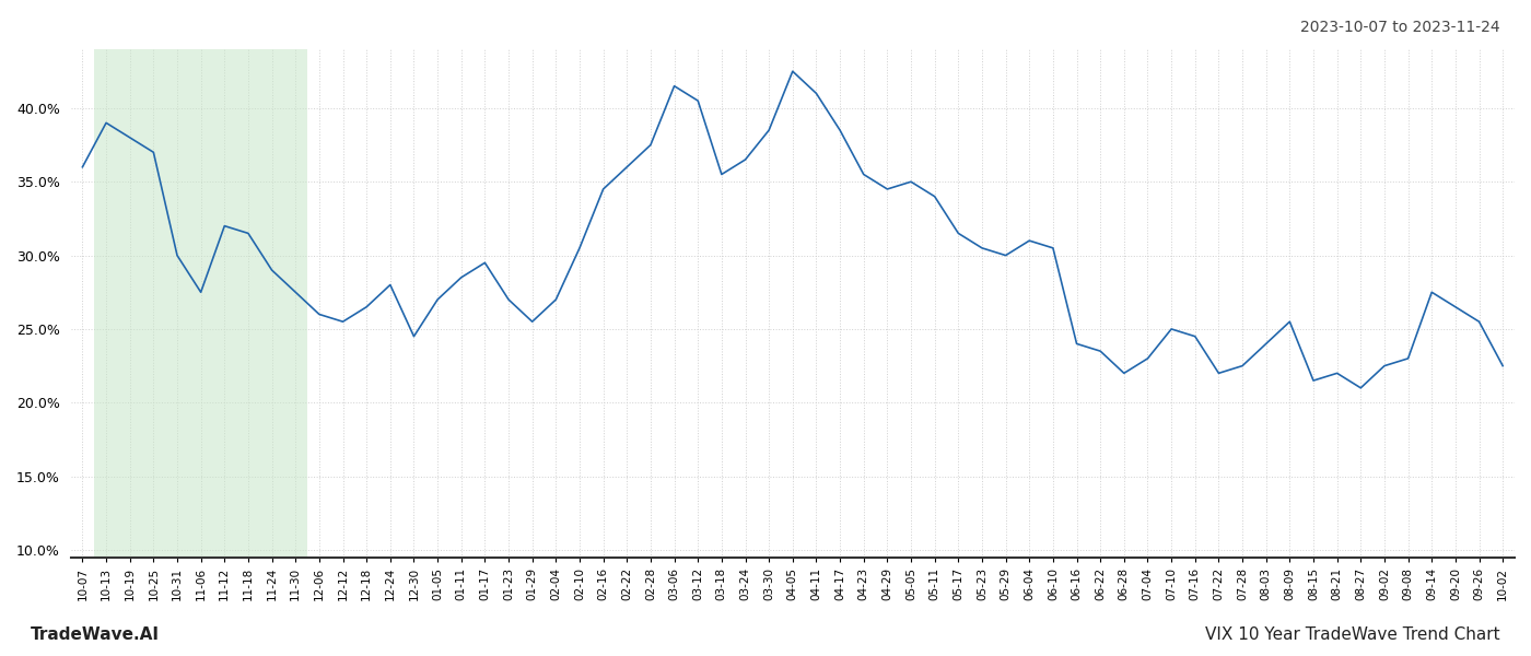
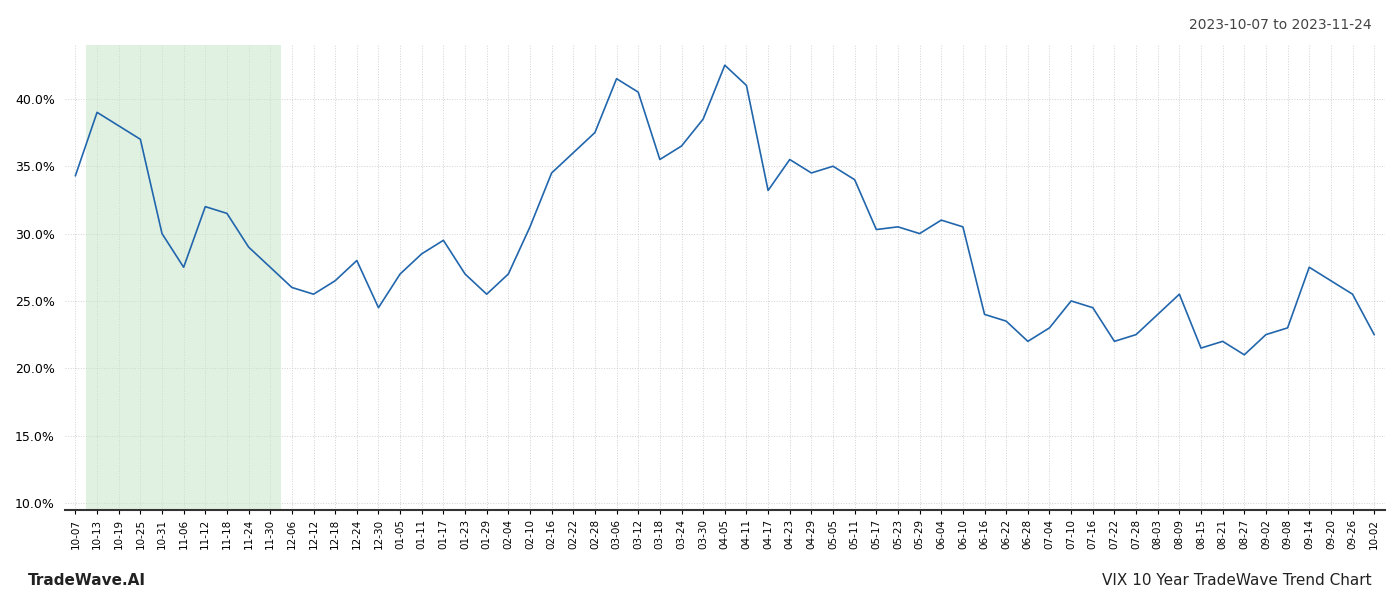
10-07: 36.0% -> 34.3%
04-17: 38.5% -> 33.2%
05-17: 31.5% -> 30.3%
